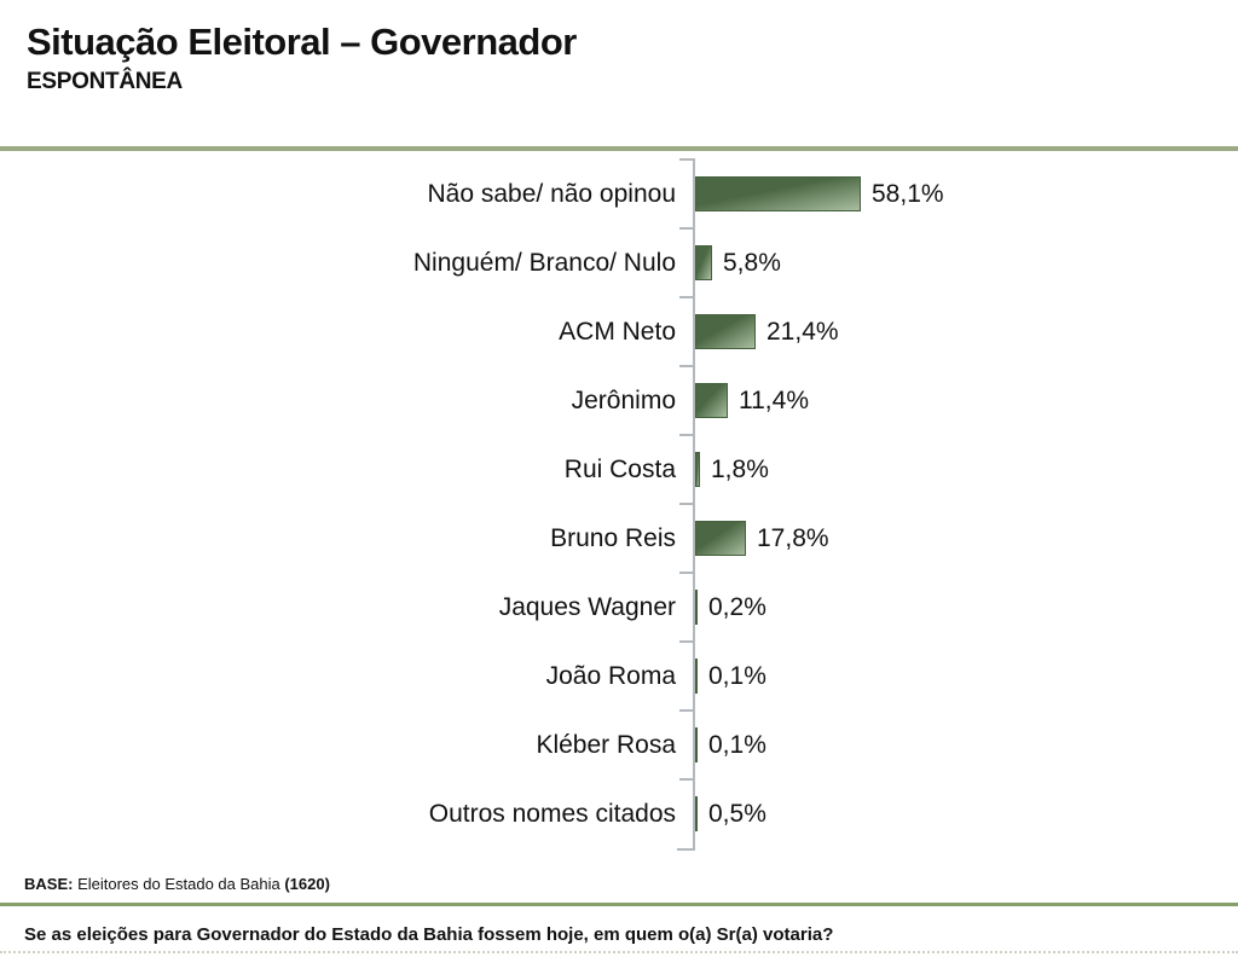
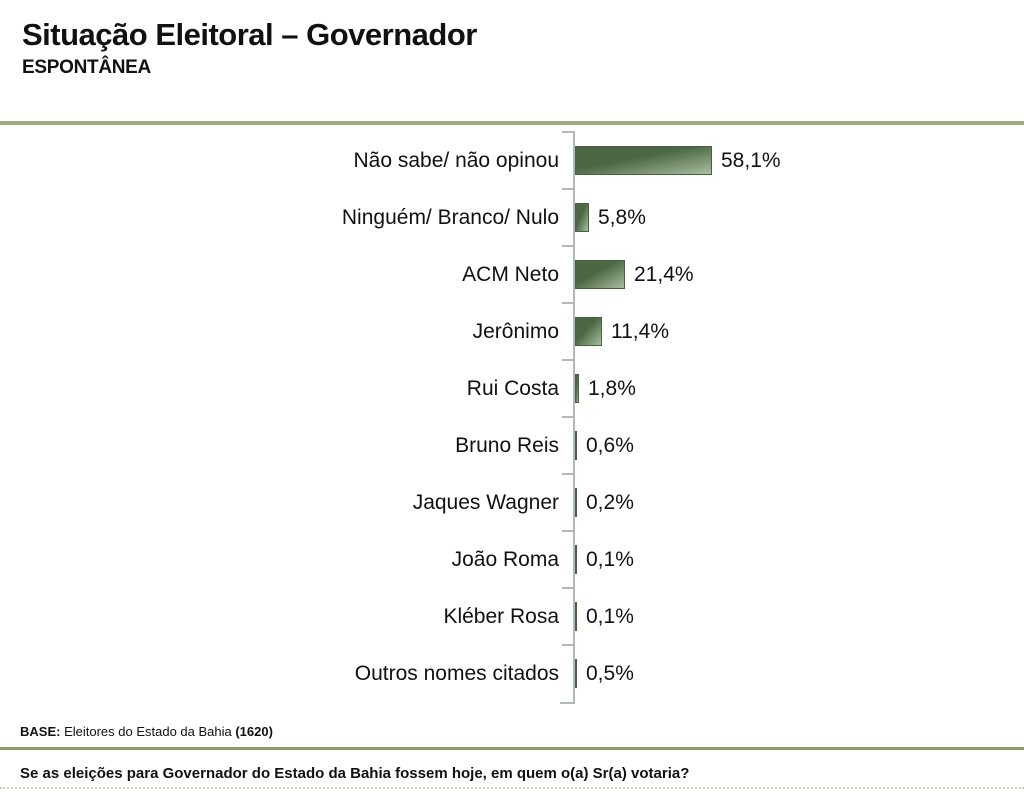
Bruno Reis: 17,8% -> 0,6%
